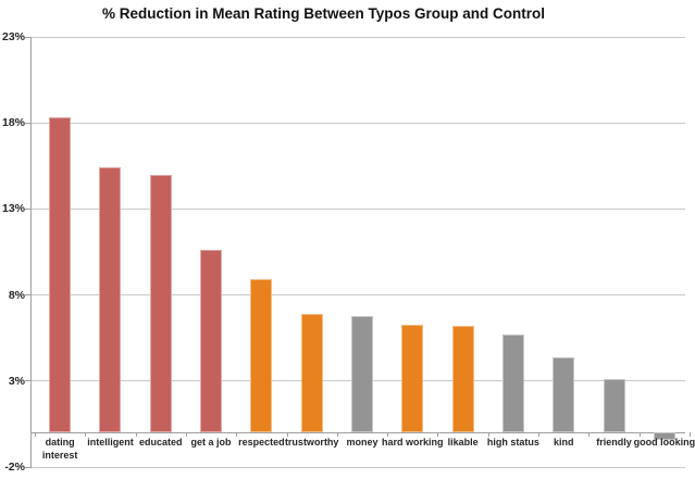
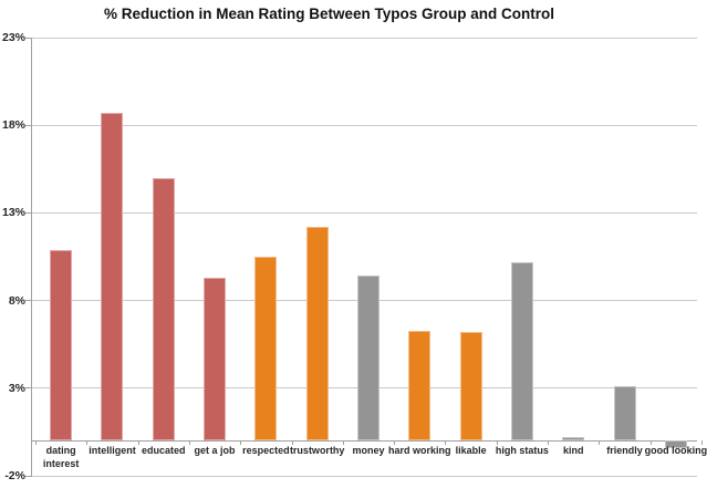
dating interest: 18.3% -> 10.9%
intelligent: 15.4% -> 18.7%
get a job: 10.6% -> 9.3%
respected: 8.9% -> 10.5%
trustworthy: 6.9% -> 12.2%
money: 6.8% -> 9.4%
high status: 5.7% -> 10.2%
kind: 4.4% -> 0.2%
